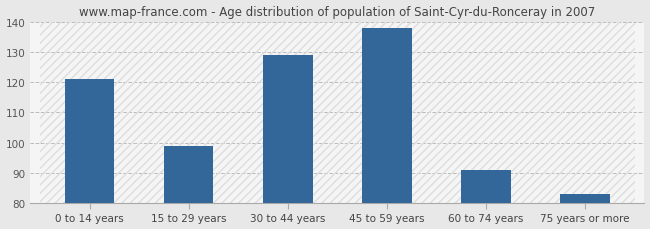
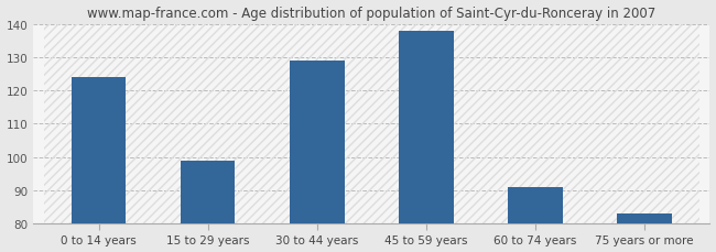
0 to 14 years: 121 -> 124
